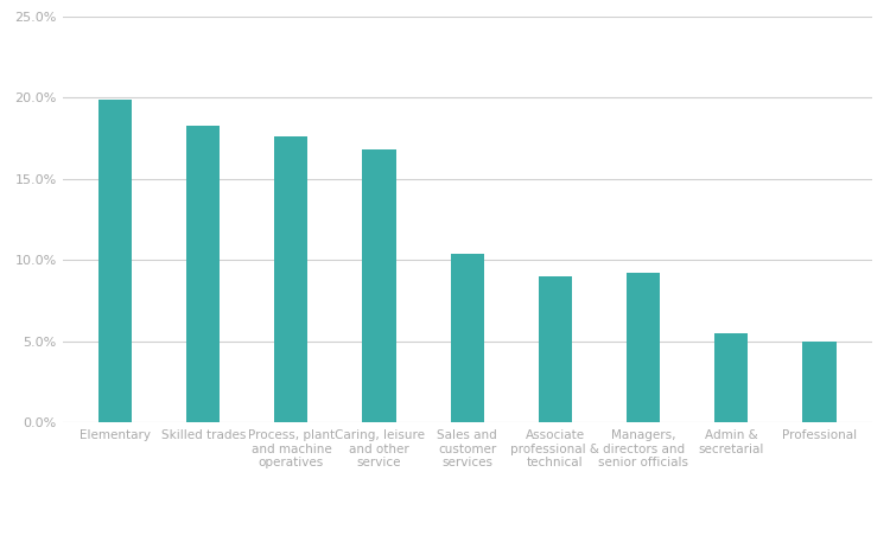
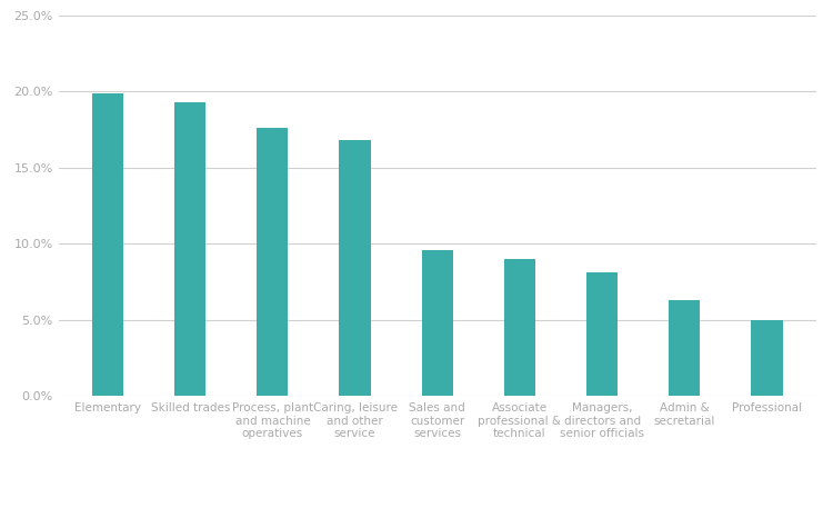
Skilled trades: 18.3% -> 19.3%
Sales and customer services: 10.4% -> 9.6%
Managers, directors and senior officials: 9.2% -> 8.1%
Admin & secretarial: 5.5% -> 6.3%
